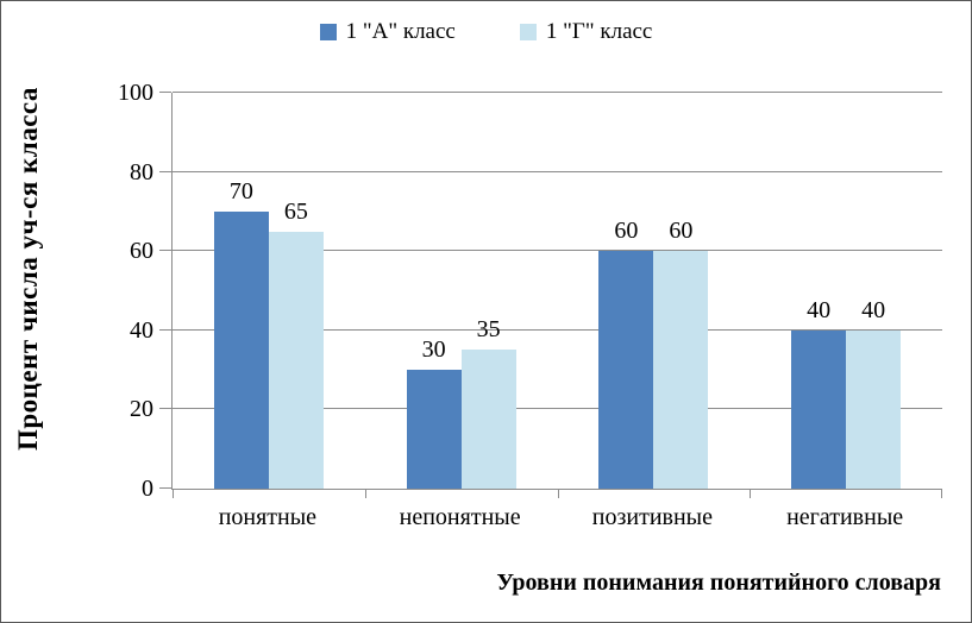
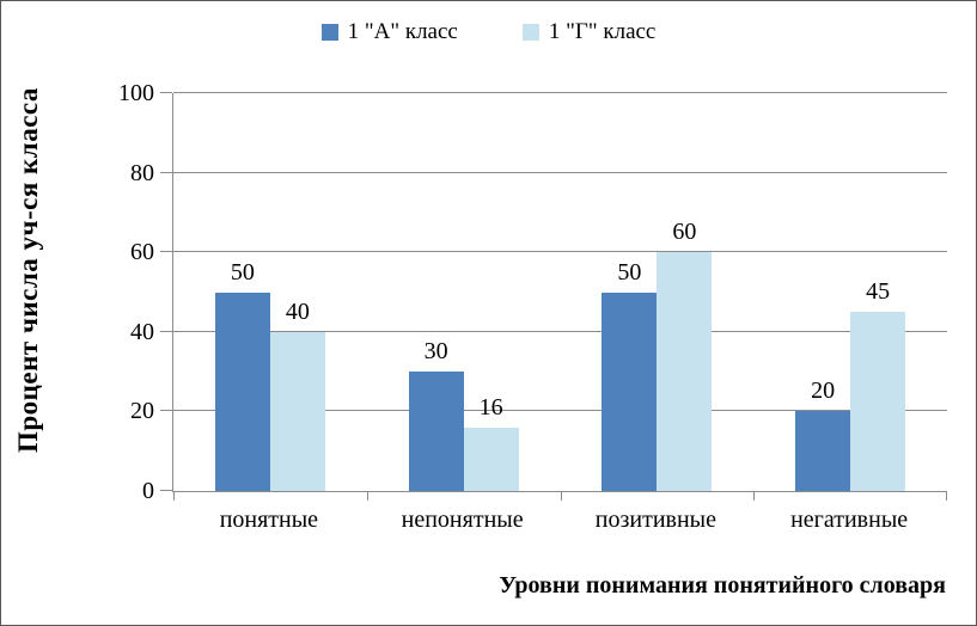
1 "А" класс/понятные: 70 -> 50
1 "Г" класс/понятные: 65 -> 40
1 "Г" класс/непонятные: 35 -> 16
1 "А" класс/позитивные: 60 -> 50
1 "А" класс/негативные: 40 -> 20
1 "Г" класс/негативные: 40 -> 45
